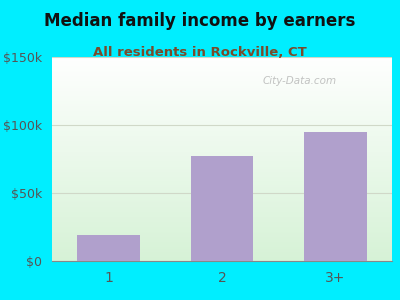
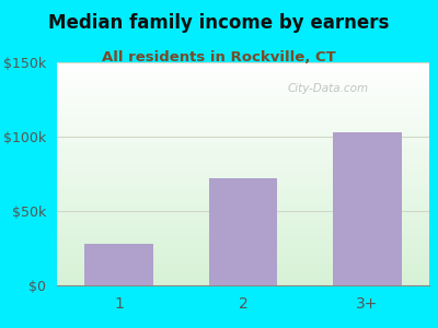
1: $19k -> $28k
2: $77k -> $72k
3+: $95k -> $103k
